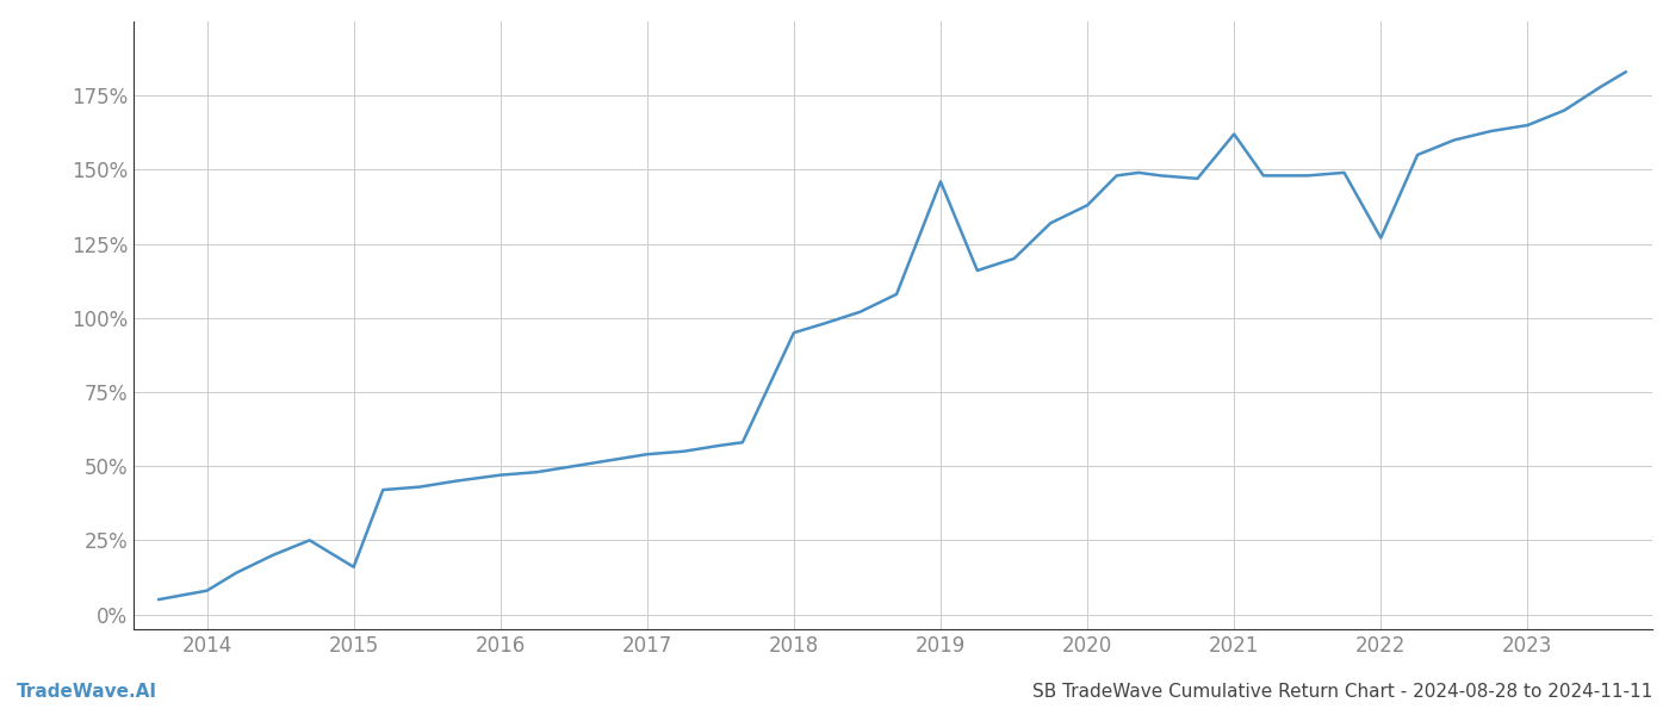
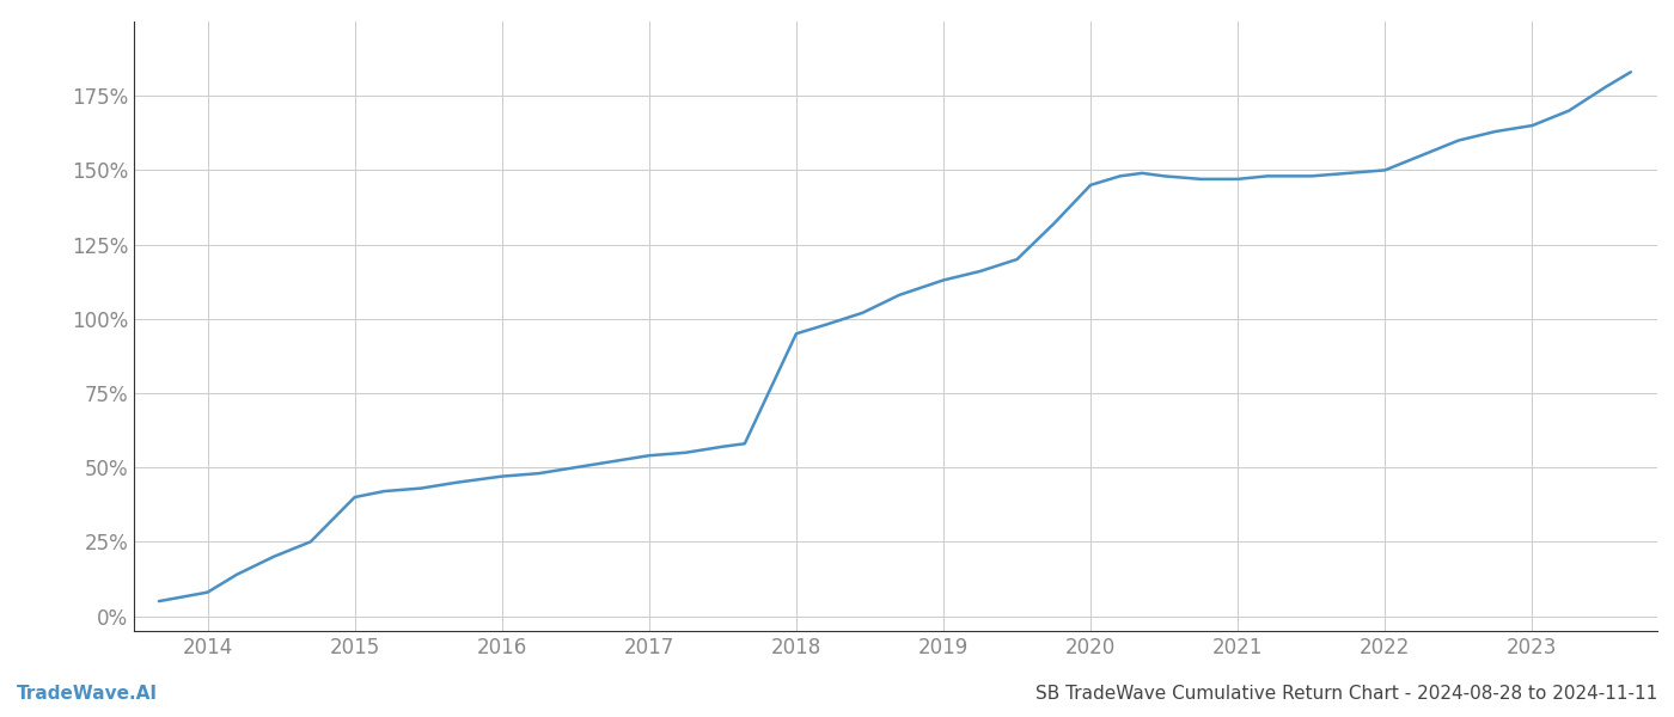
2015: 16% -> 40%
2019: 146% -> 113%
2020: 138% -> 145%
2021: 162% -> 147%
2022: 127% -> 150%
